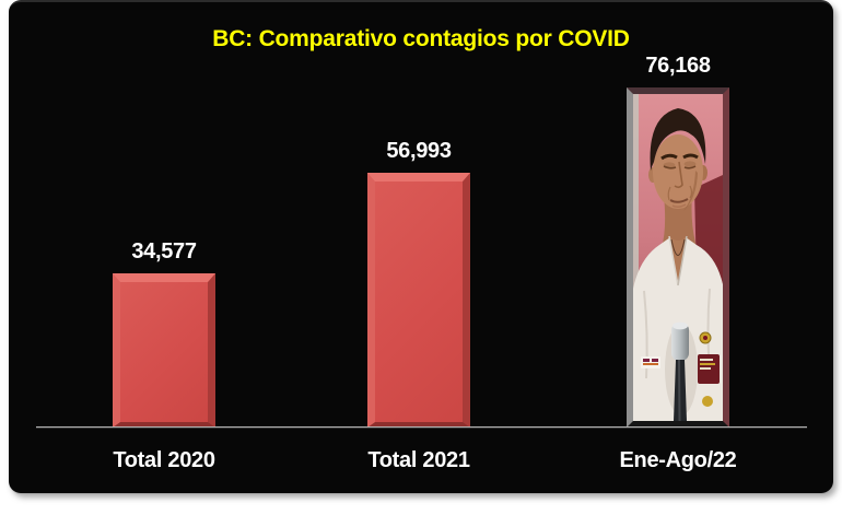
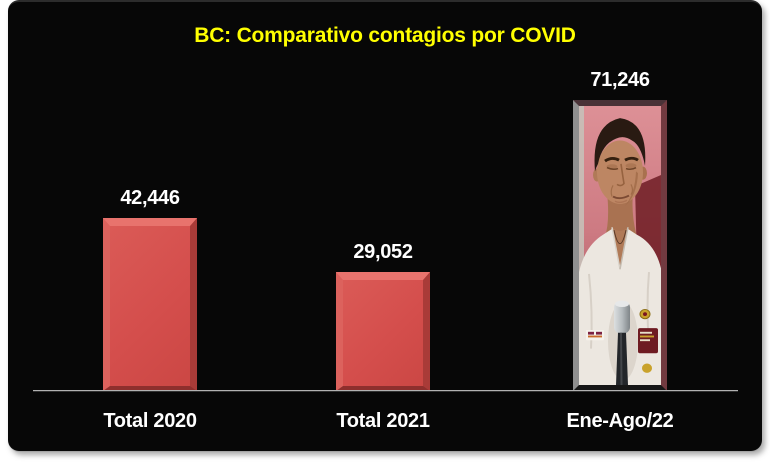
Total 2020: 34,577 -> 42,446
Total 2021: 56,993 -> 29,052
Ene-Ago/22: 76,168 -> 71,246
